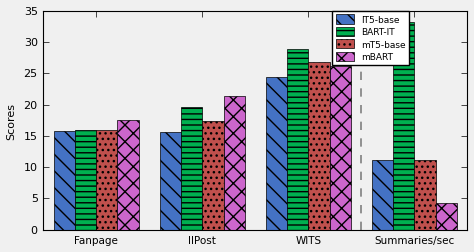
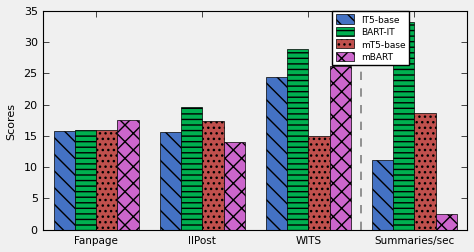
mBART/IlPost: 21.3 -> 14.0
mT5-base/WITS: 26.8 -> 15.0
mT5-base/Summaries/sec: 11.2 -> 18.6
mBART/Summaries/sec: 4.3 -> 2.6
